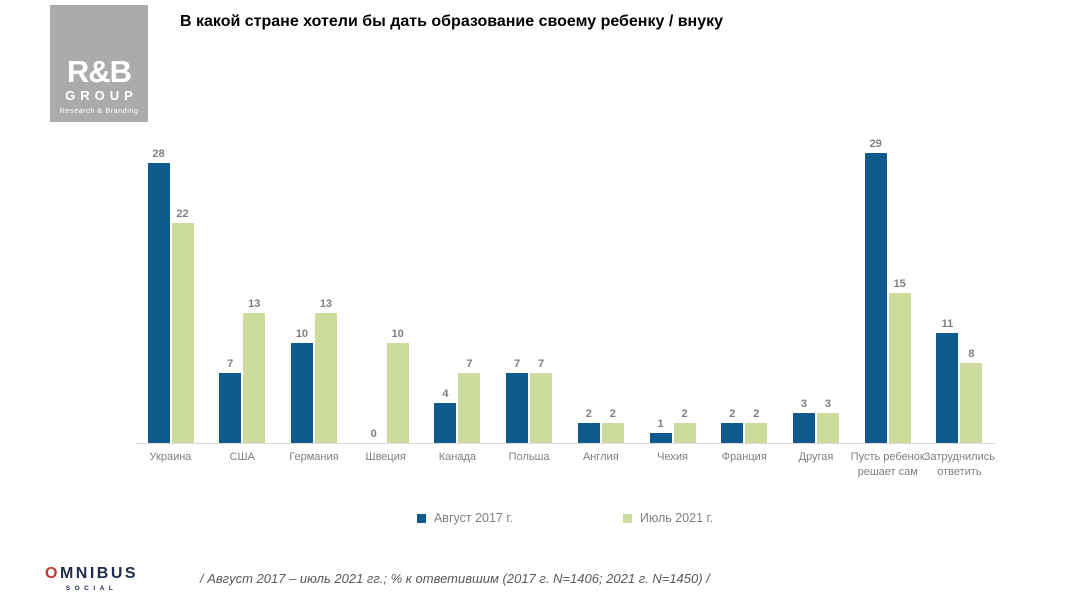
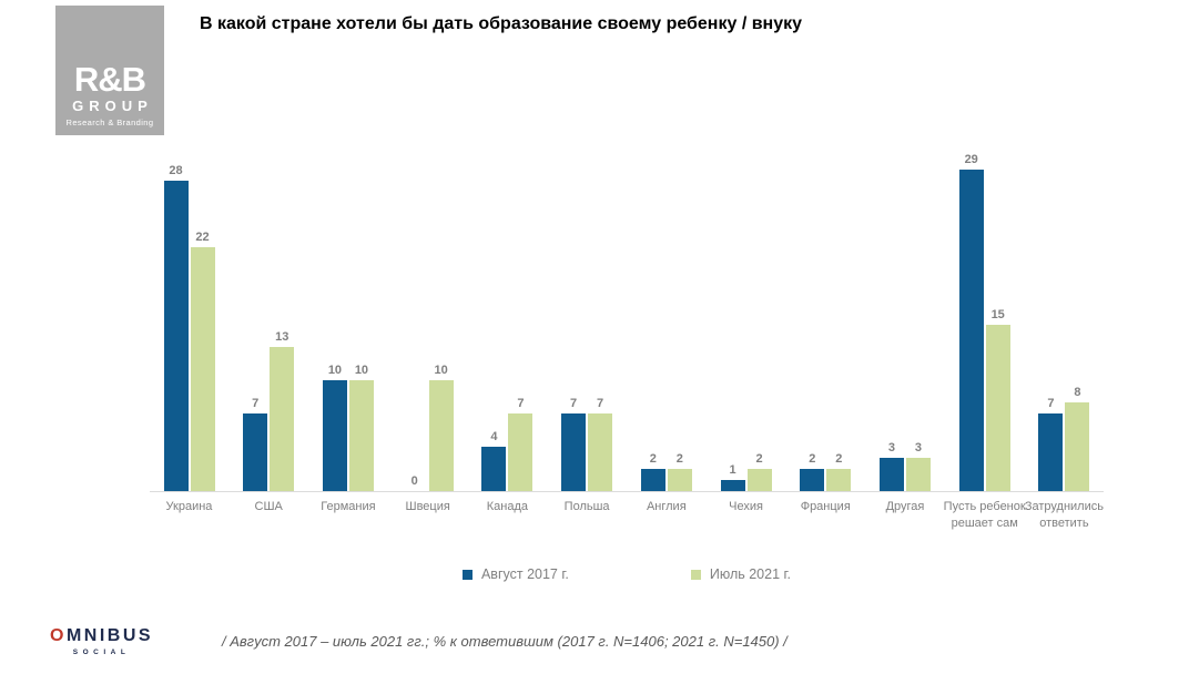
Июль 2021 г./Германия: 13 -> 10
Август 2017 г./Затруднились ответить: 11 -> 7
